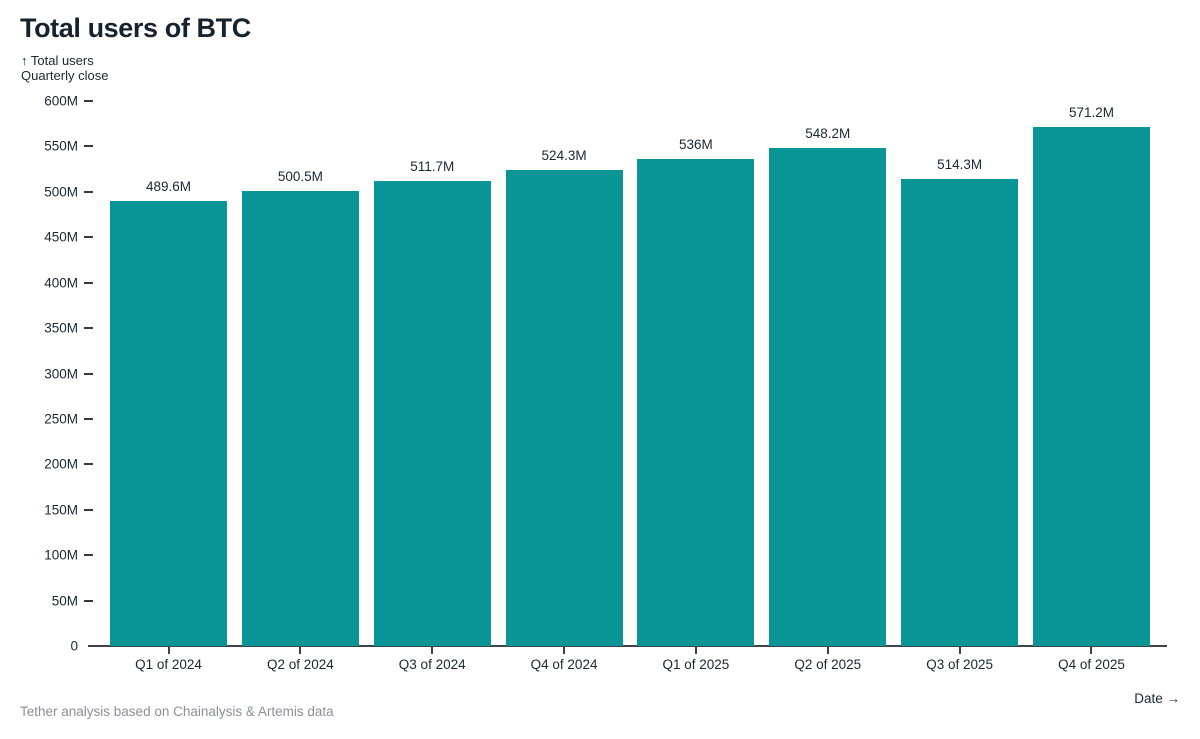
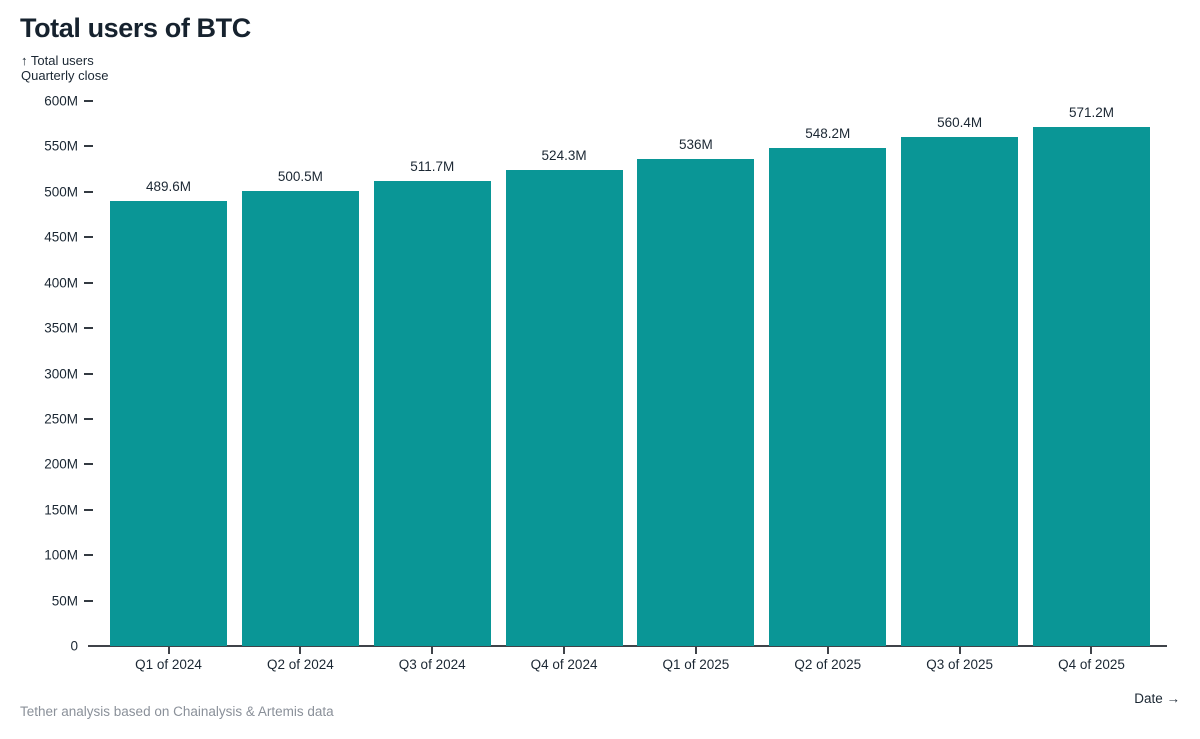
Q3 of 2025: 514.3M -> 560.4M
